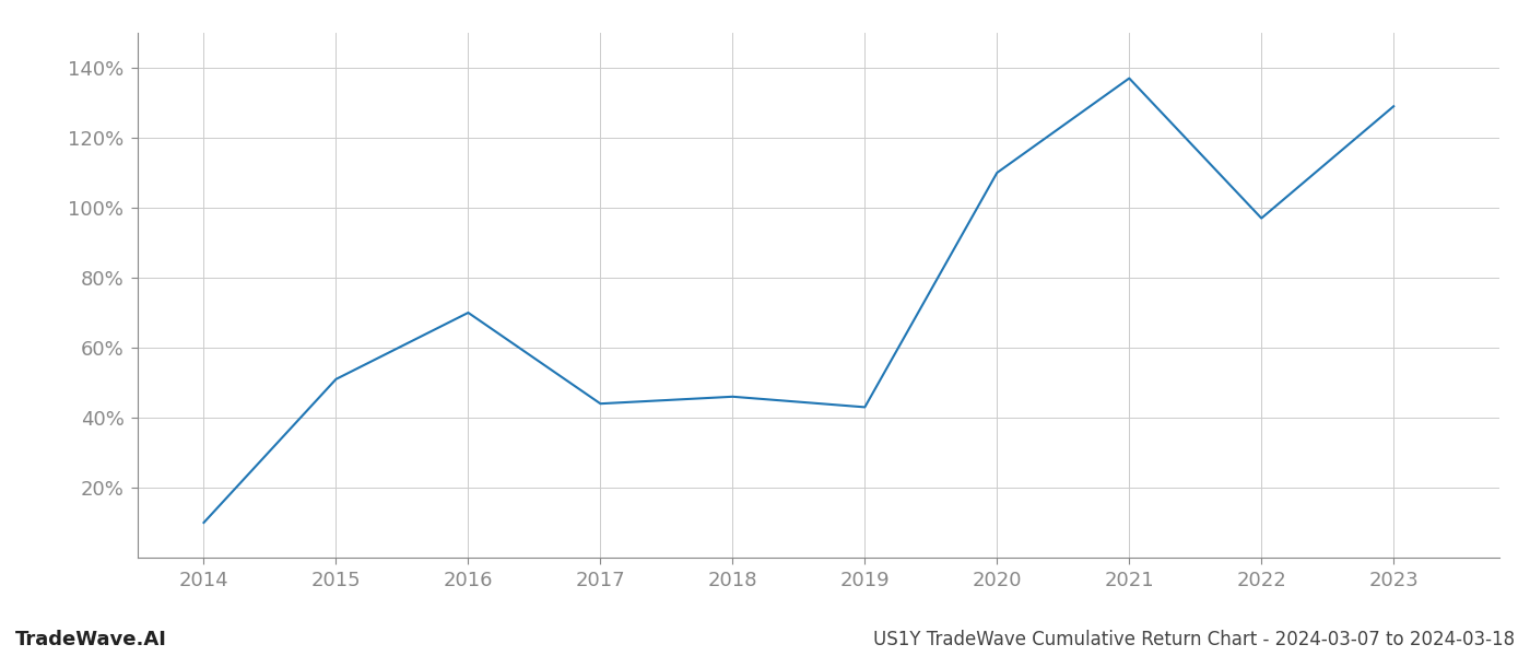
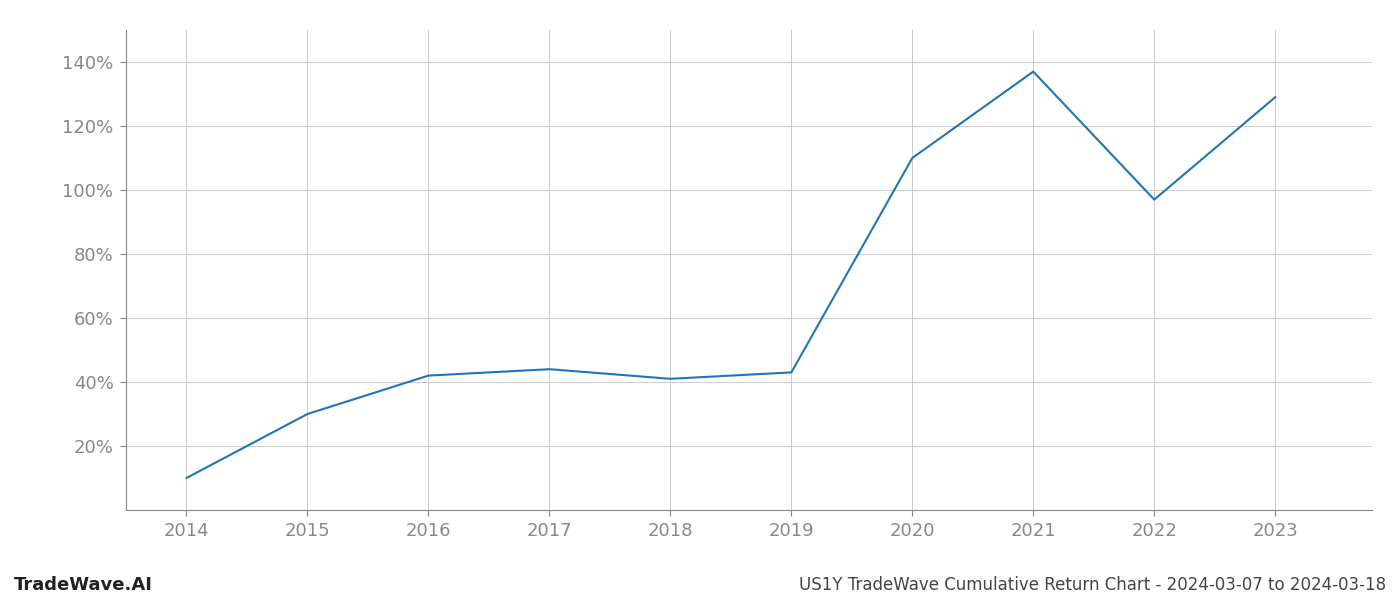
2015: 51% -> 30%
2016: 70% -> 42%
2018: 46% -> 41%
